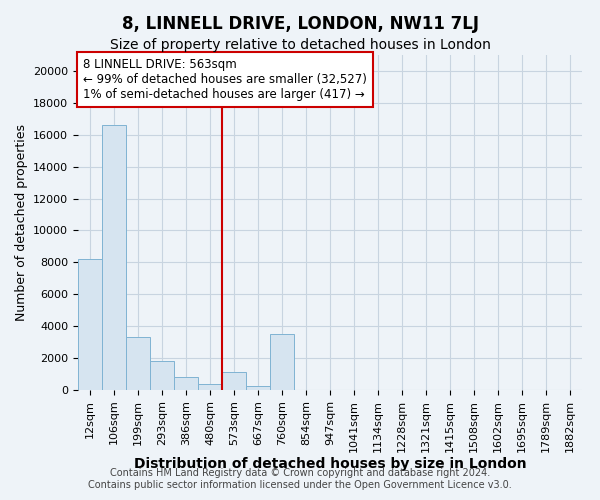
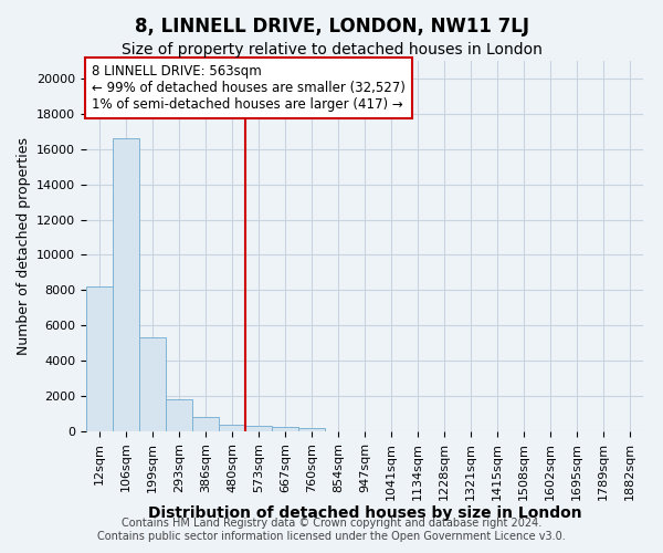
199sqm: 3300 -> 5300
573sqm: 1100 -> 300
760sqm: 3500 -> 200
